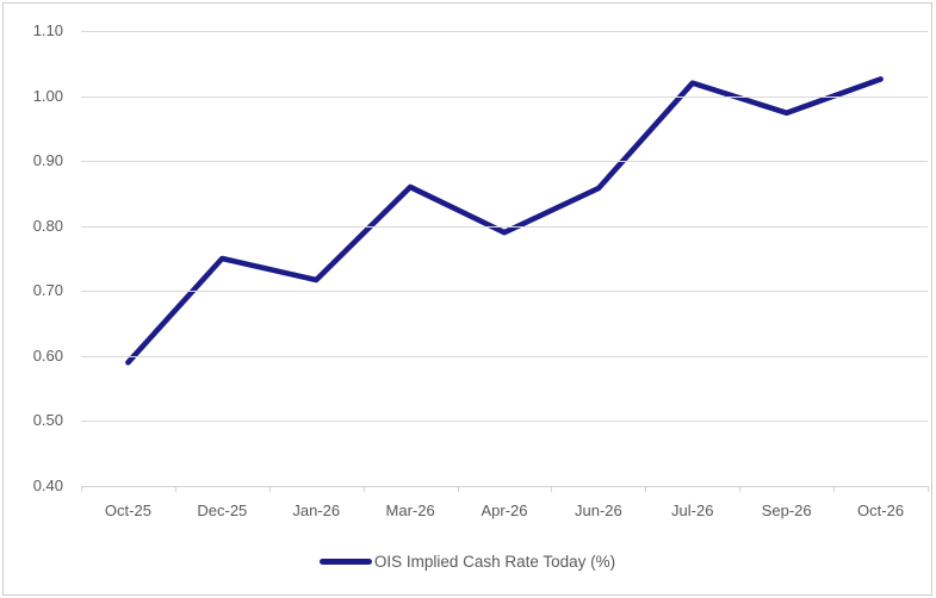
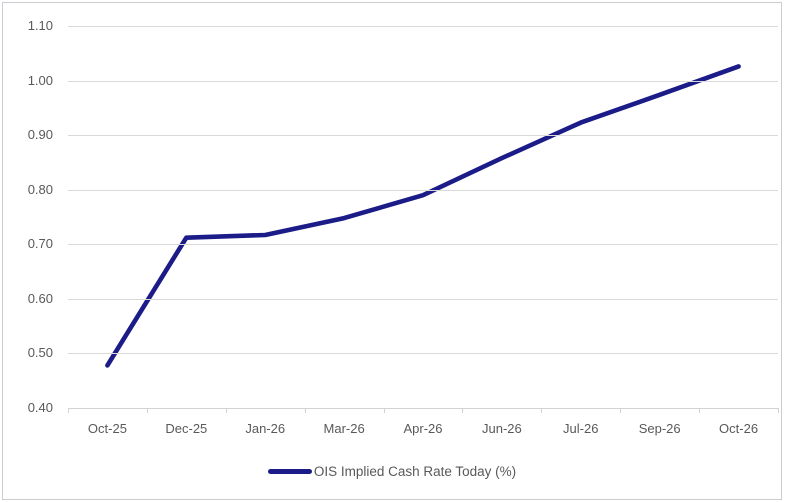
Oct-25: 0.59 -> 0.48
Dec-25: 0.75 -> 0.71
Mar-26: 0.86 -> 0.75
Jul-26: 1.02 -> 0.92
